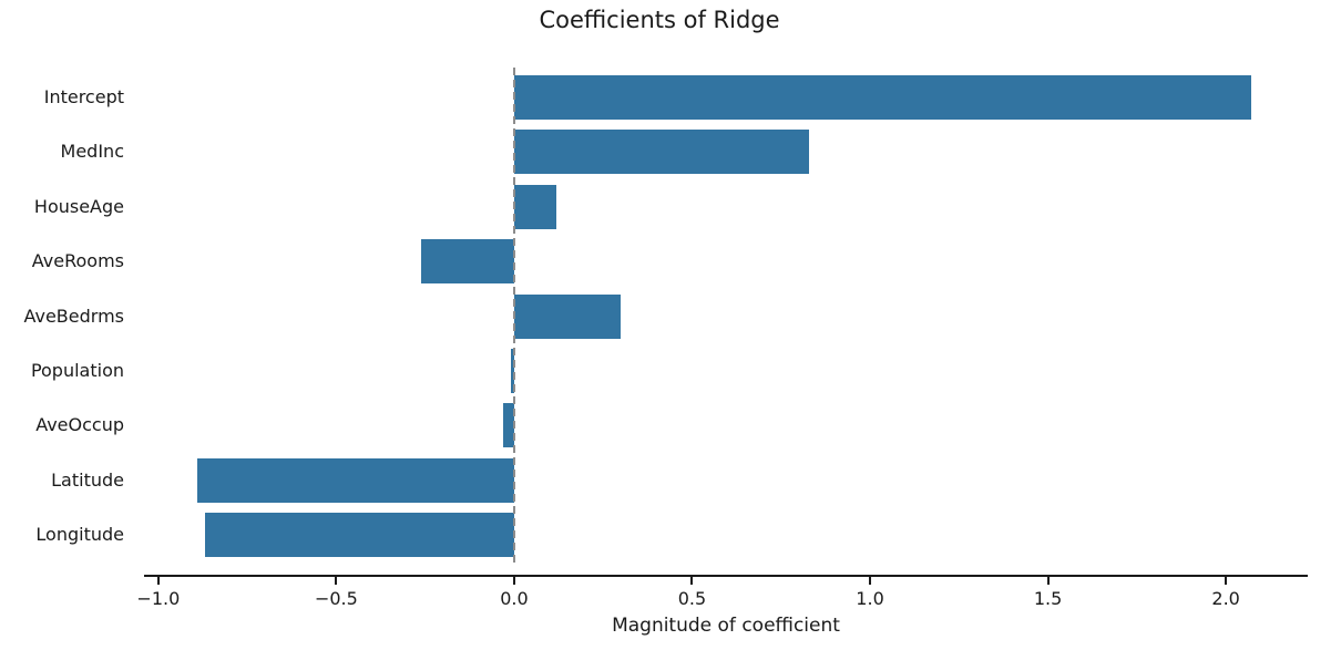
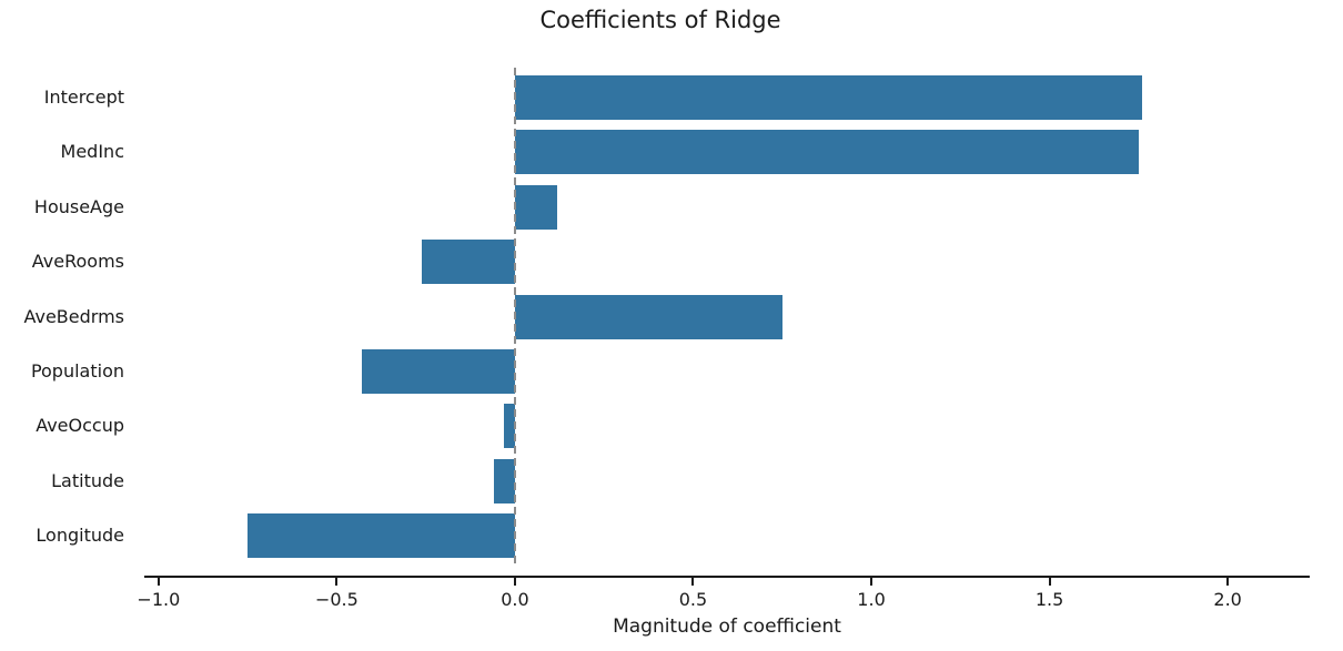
Intercept: 2.07 -> 1.76
MedInc: 0.83 -> 1.75
AveBedrms: 0.30 -> 0.75
Population: -0.01 -> -0.43
Latitude: -0.89 -> -0.06
Longitude: -0.87 -> -0.75
